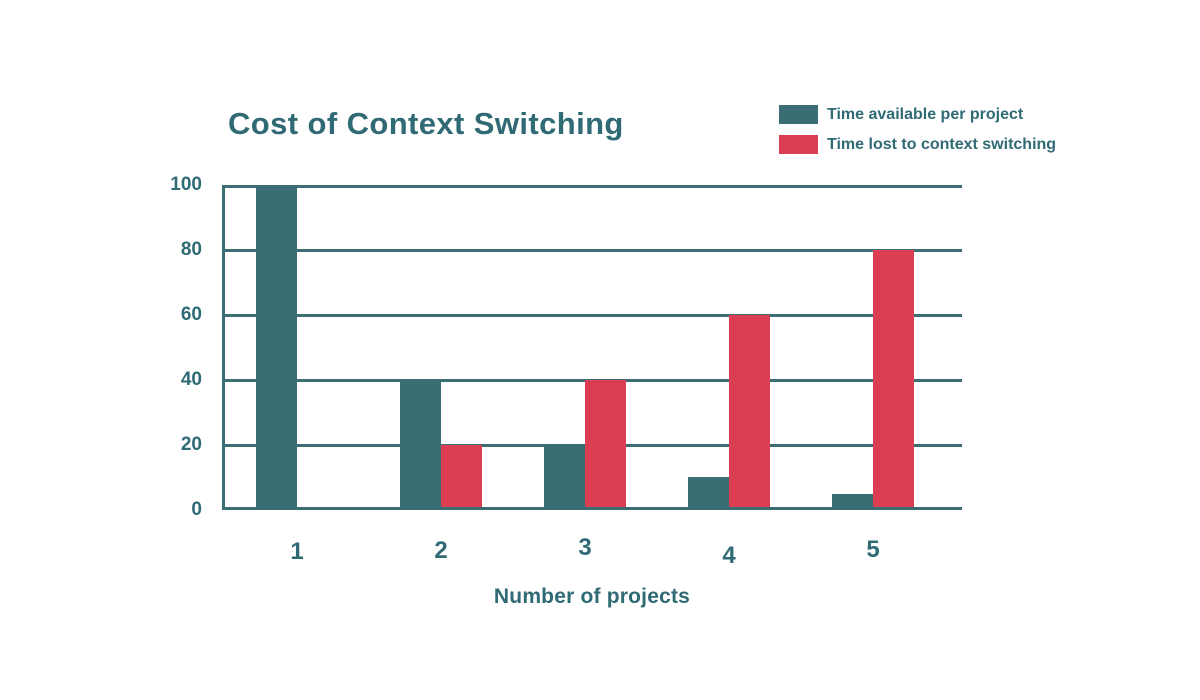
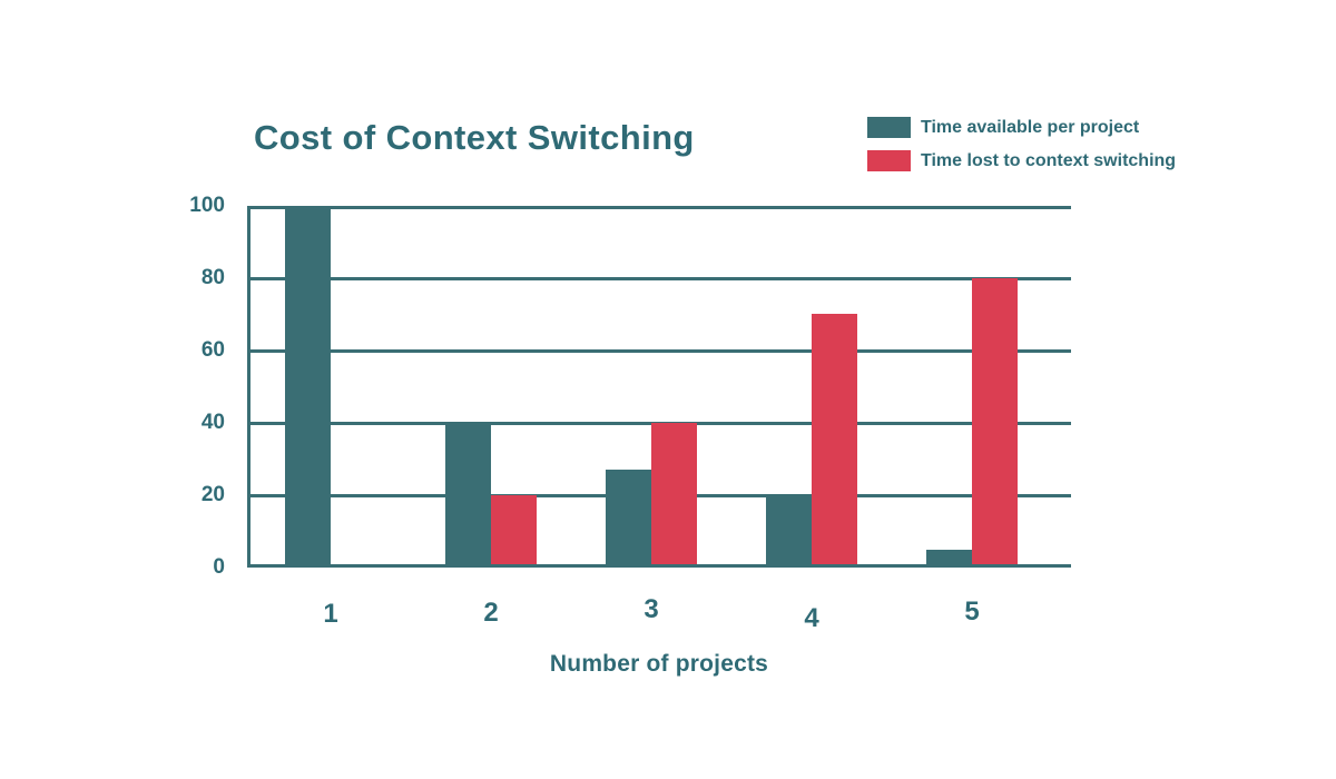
Time available per project/3: 20 -> 27
Time available per project/4: 10 -> 20
Time lost to context switching/4: 60 -> 70
